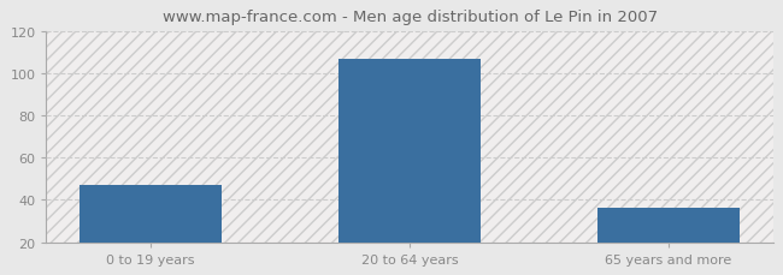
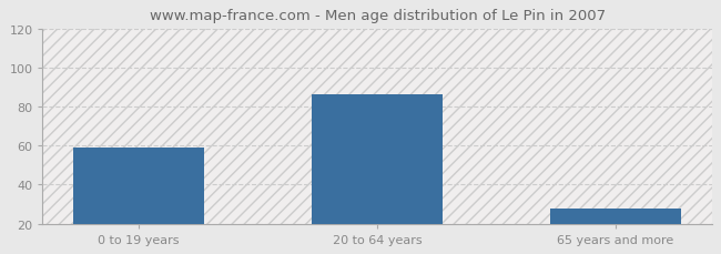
0 to 19 years: 47 -> 59
20 to 64 years: 107 -> 86
65 years and more: 36 -> 28
